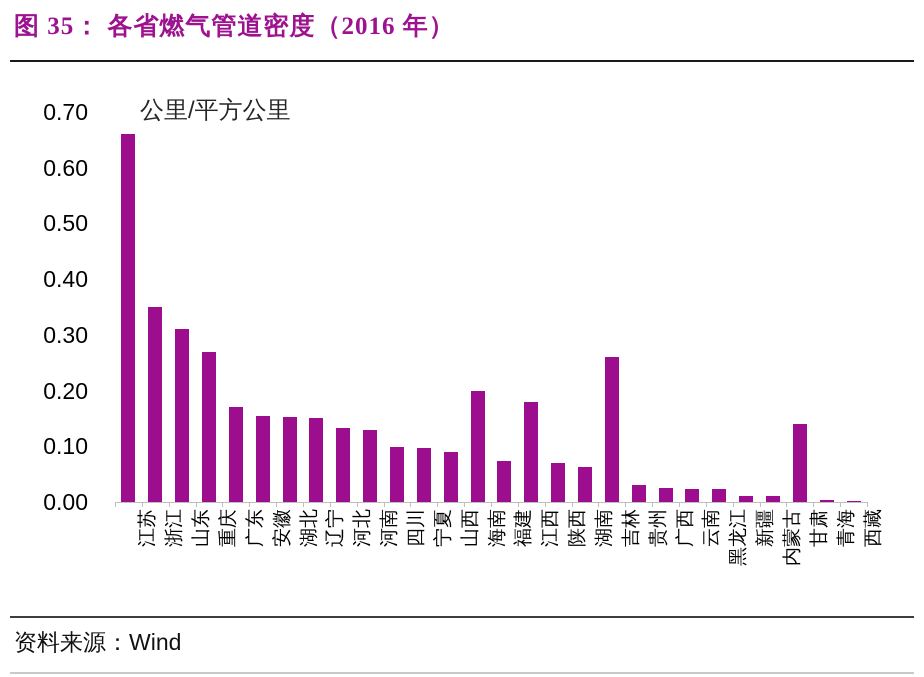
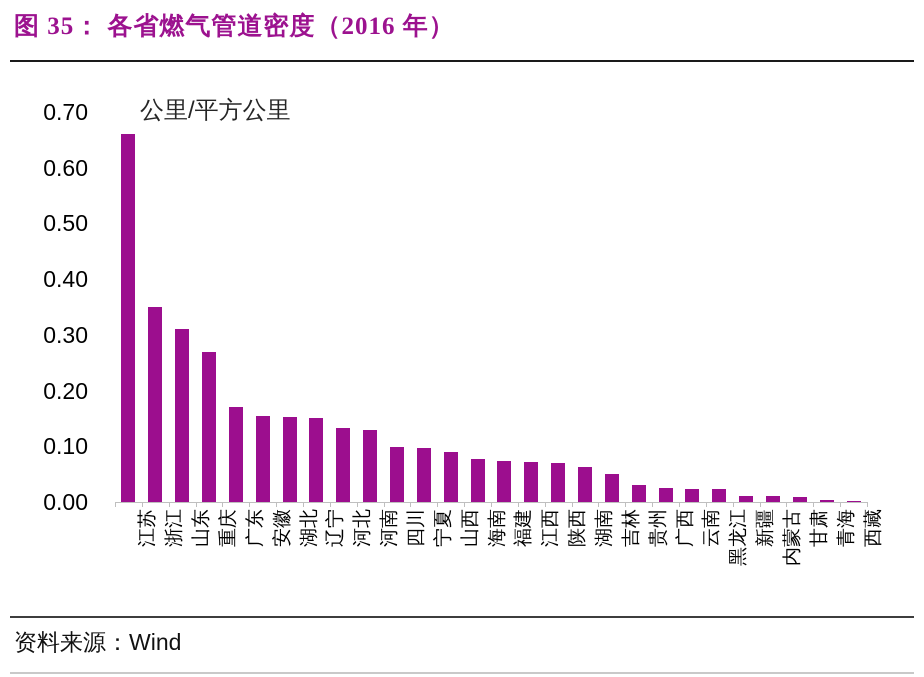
海南: 0.20 -> 0.08
江西: 0.18 -> 0.07
吉林: 0.26 -> 0.05
甘肃: 0.14 -> 0.01
